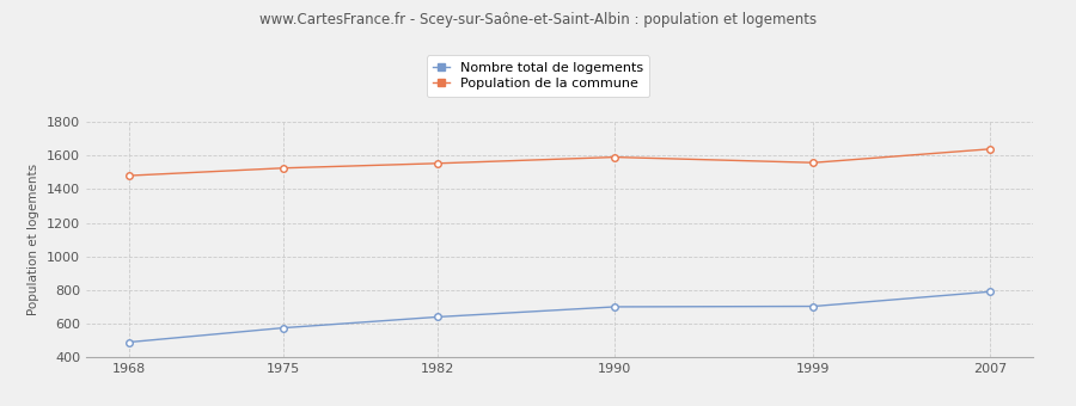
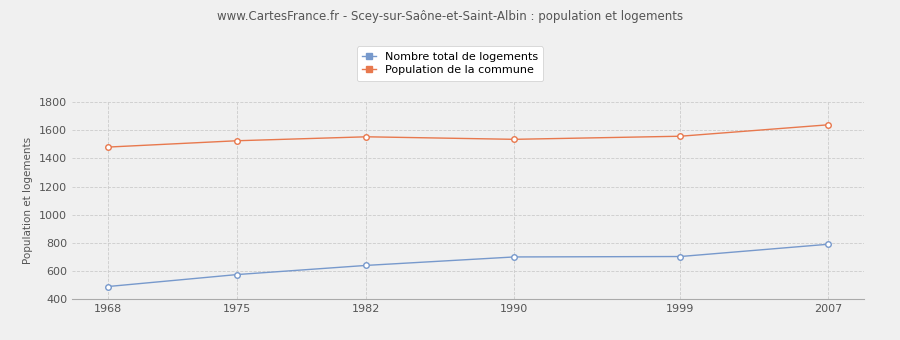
Population de la commune/1990: 1590 -> 1540
